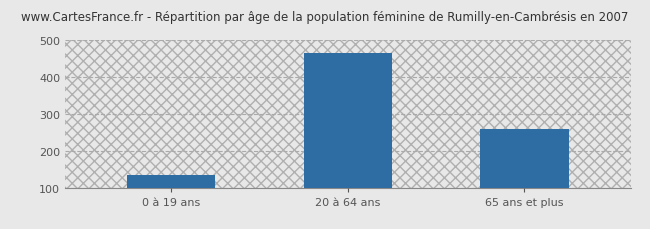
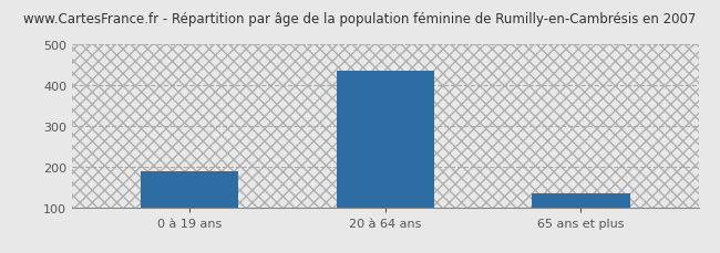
0 à 19 ans: 135 -> 188
20 à 64 ans: 465 -> 437
65 ans et plus: 260 -> 135
